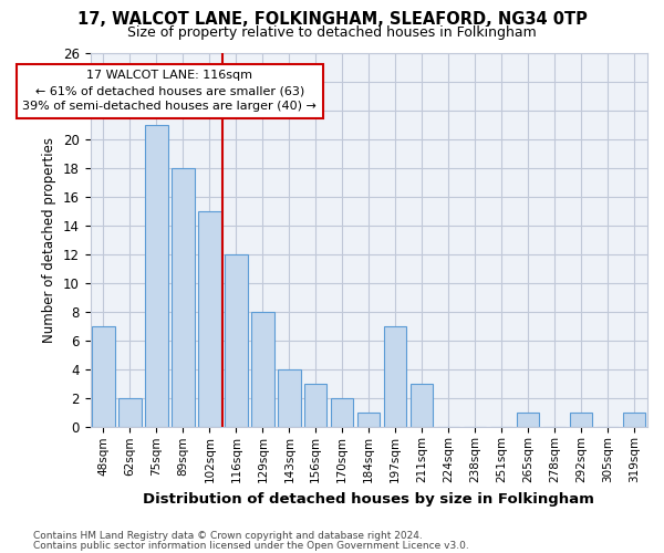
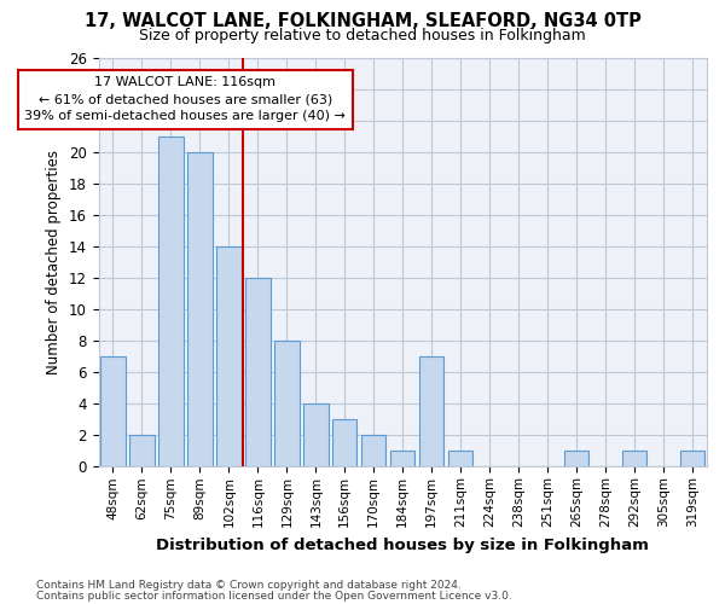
89sqm: 18 -> 20
102sqm: 15 -> 14
211sqm: 3 -> 1
